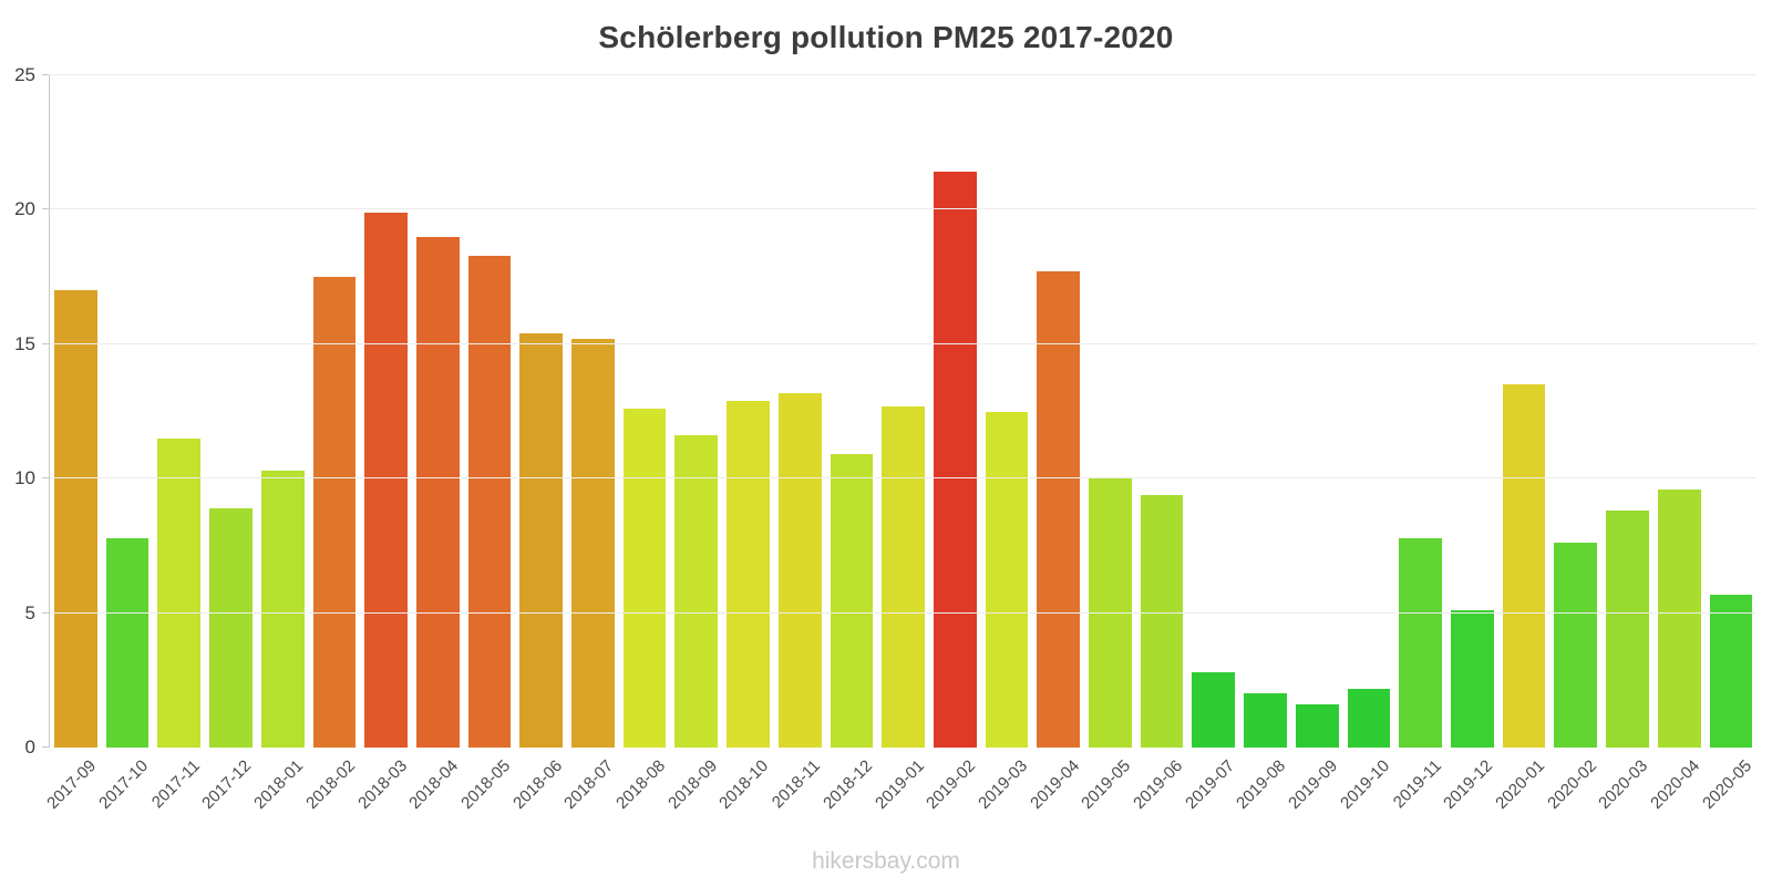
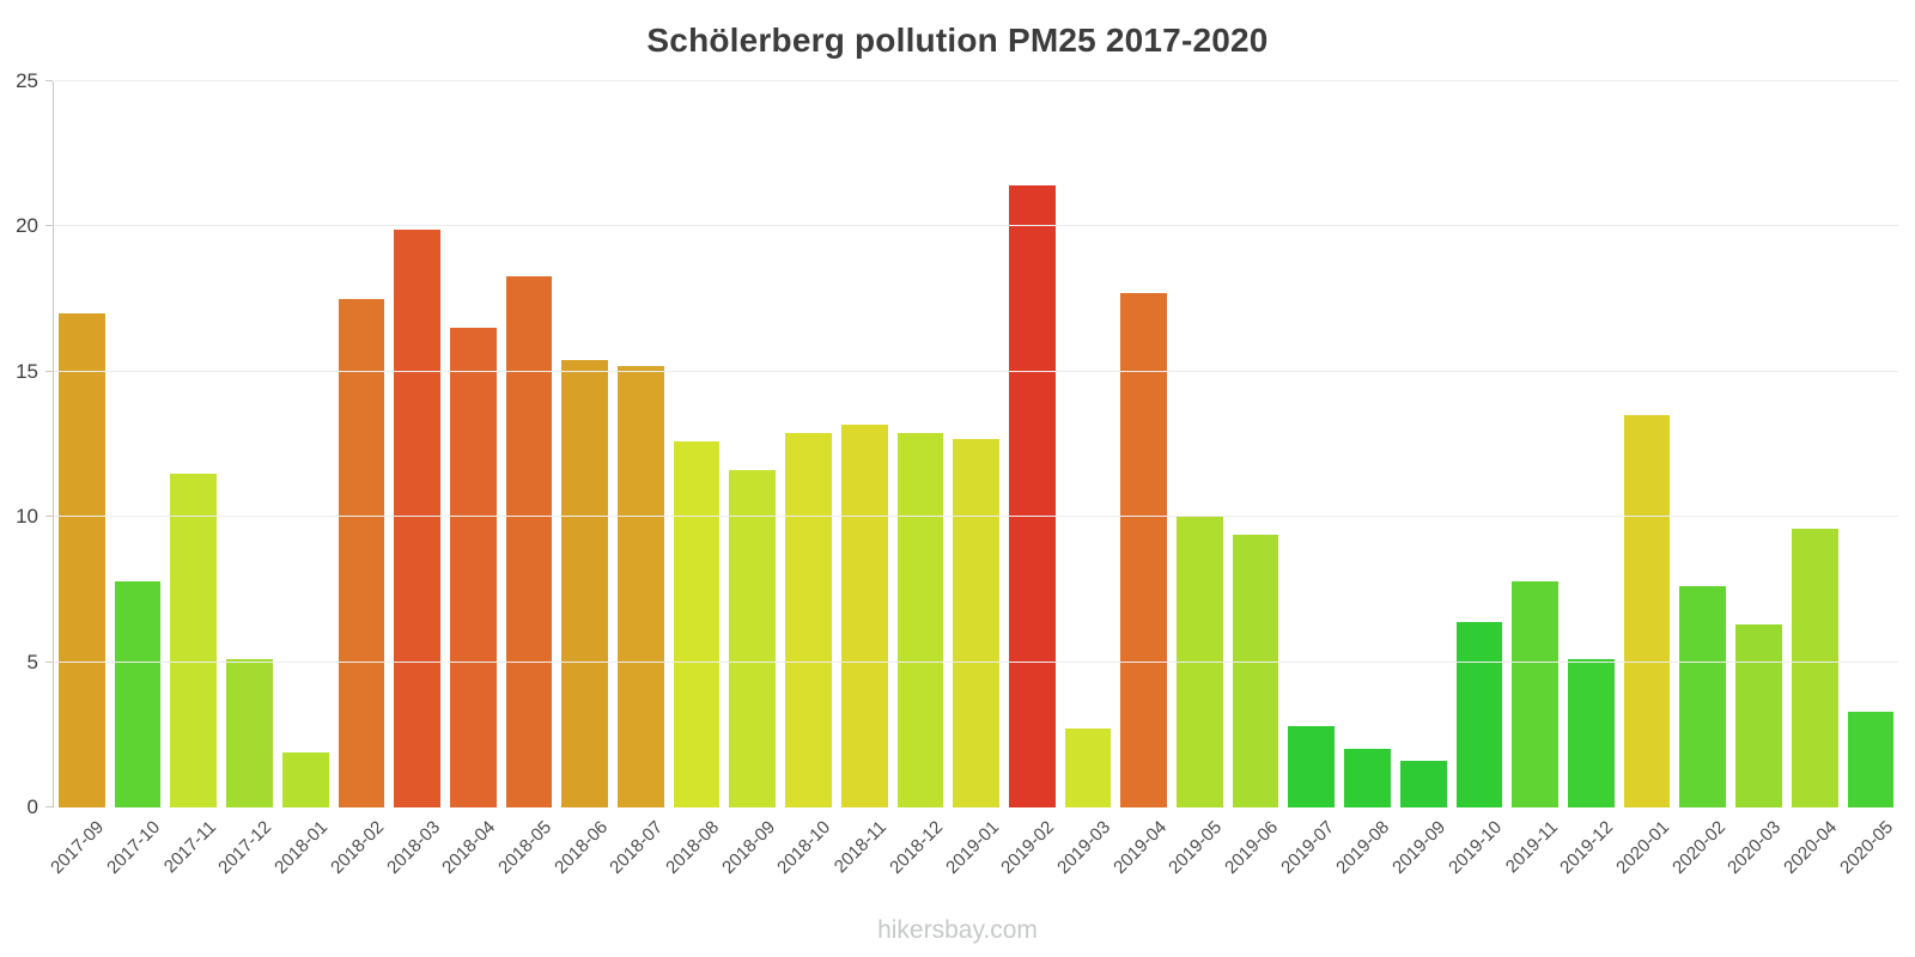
2017-12: 8.9 -> 5.1
2018-01: 10.3 -> 1.9
2018-04: 19.0 -> 16.5
2018-12: 10.9 -> 12.9
2019-03: 12.5 -> 2.7
2019-10: 2.2 -> 6.4
2020-03: 8.8 -> 6.3
2020-05: 5.7 -> 3.3
